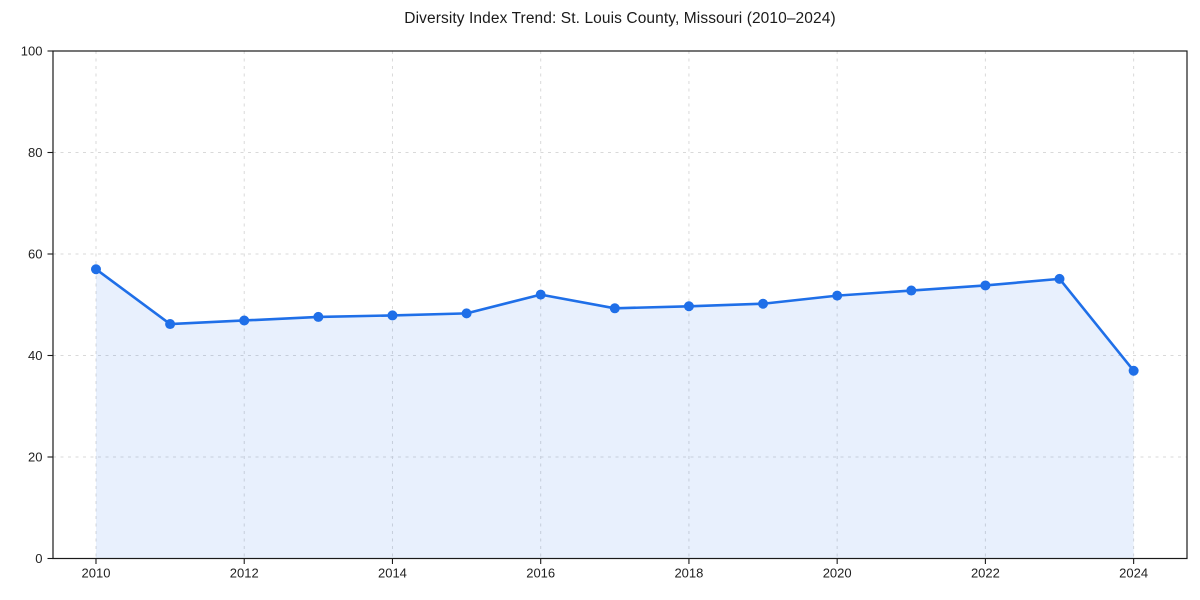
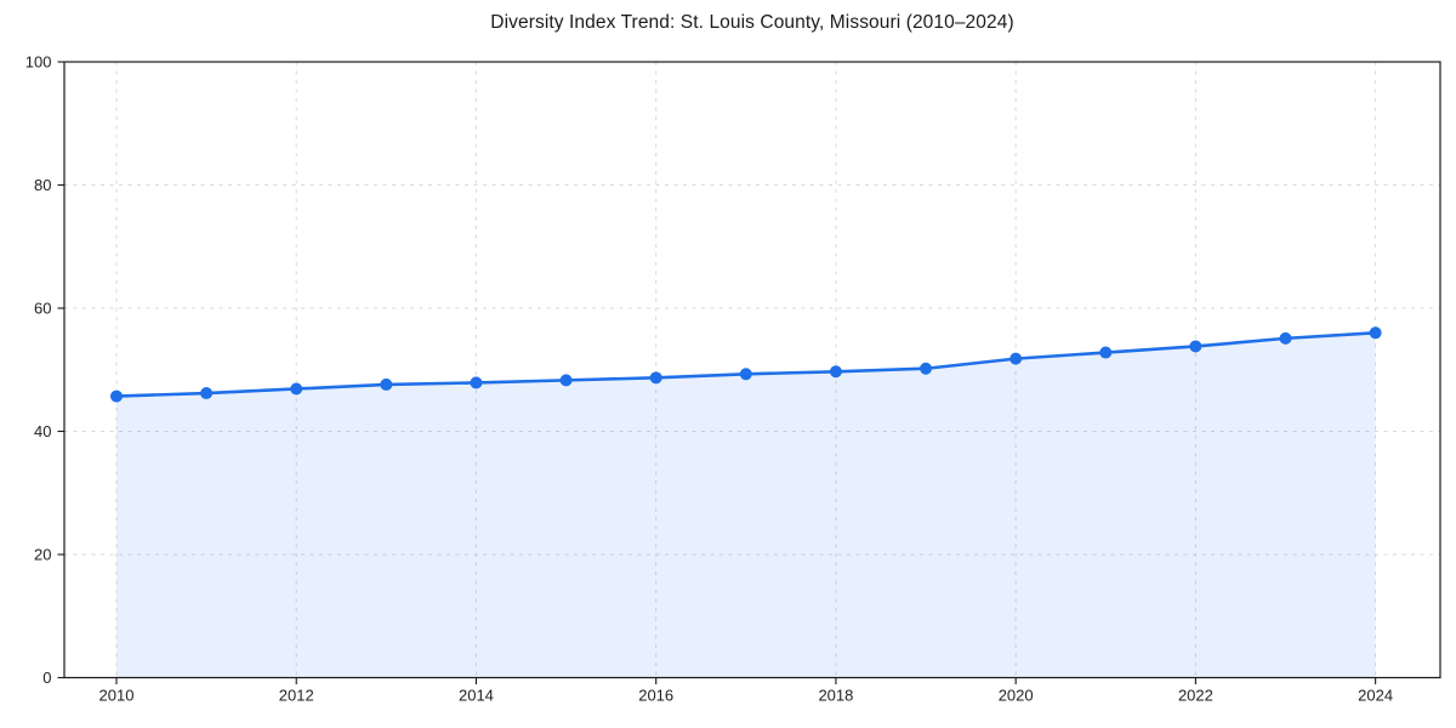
2010: 57 -> 46
2016: 52 -> 49
2024: 37 -> 56
